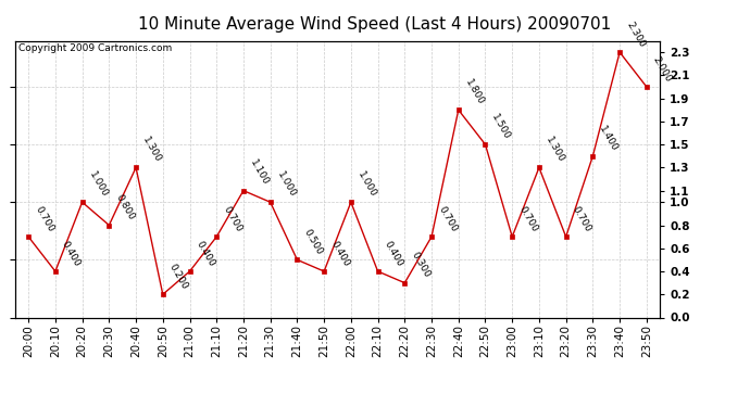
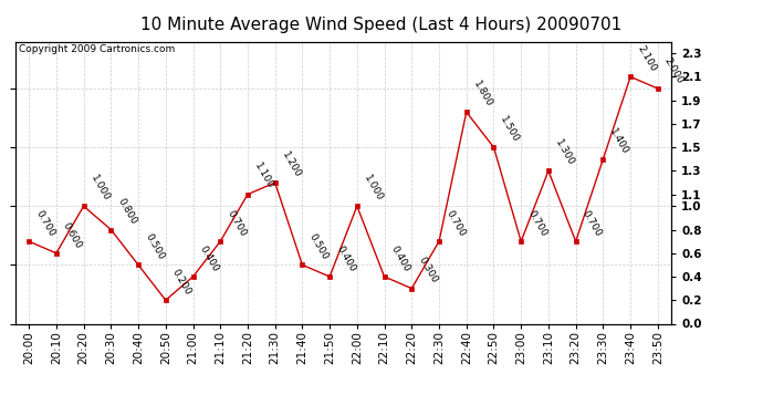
20:10: 0.400 -> 0.600
20:40: 1.300 -> 0.500
21:30: 1.000 -> 1.200
23:40: 2.300 -> 2.100
